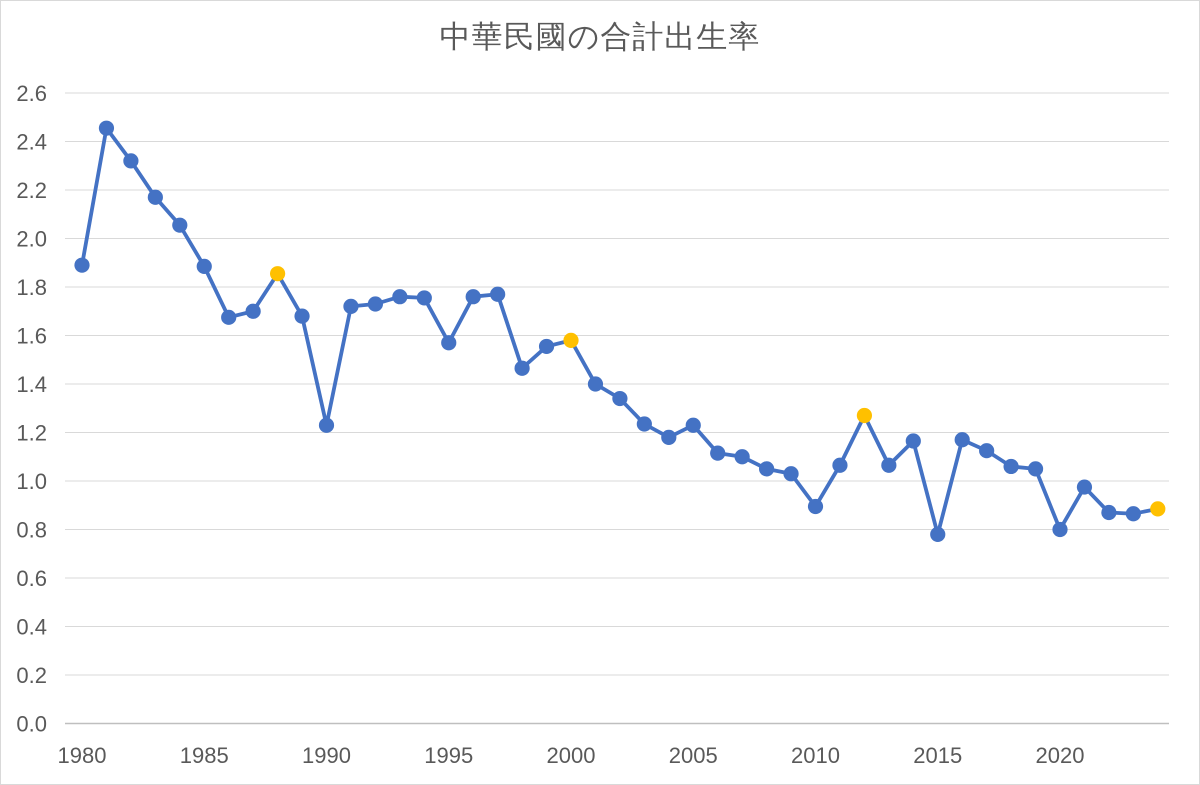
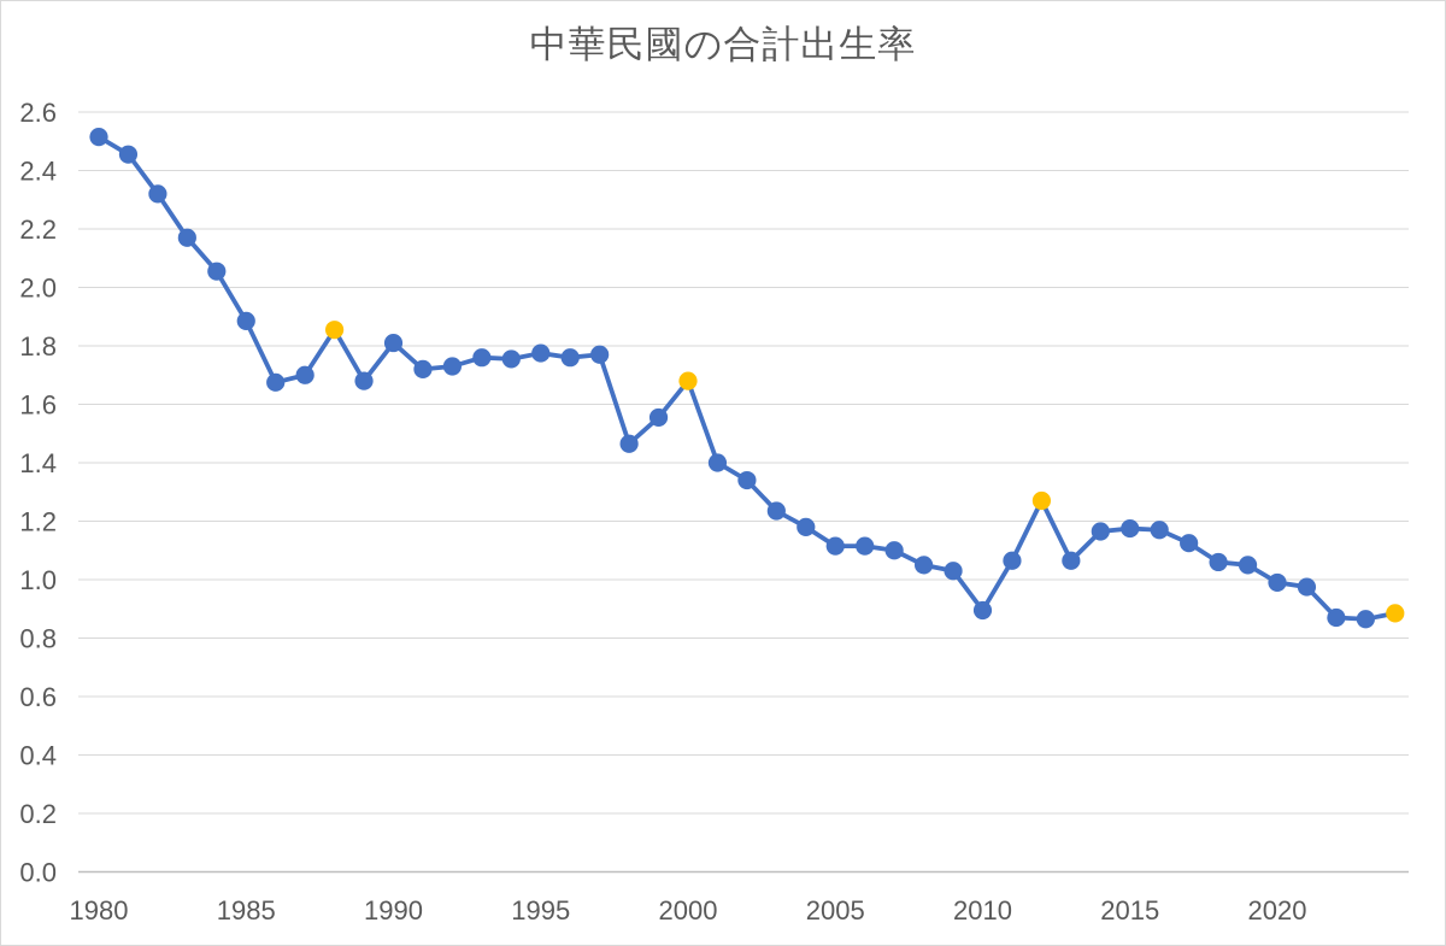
1980: 1.89 -> 2.52
1990: 1.23 -> 1.81
1995: 1.57 -> 1.77
2000: 1.58 -> 1.68
2005: 1.23 -> 1.11
2015: 0.78 -> 1.18
2020: 0.80 -> 0.99
